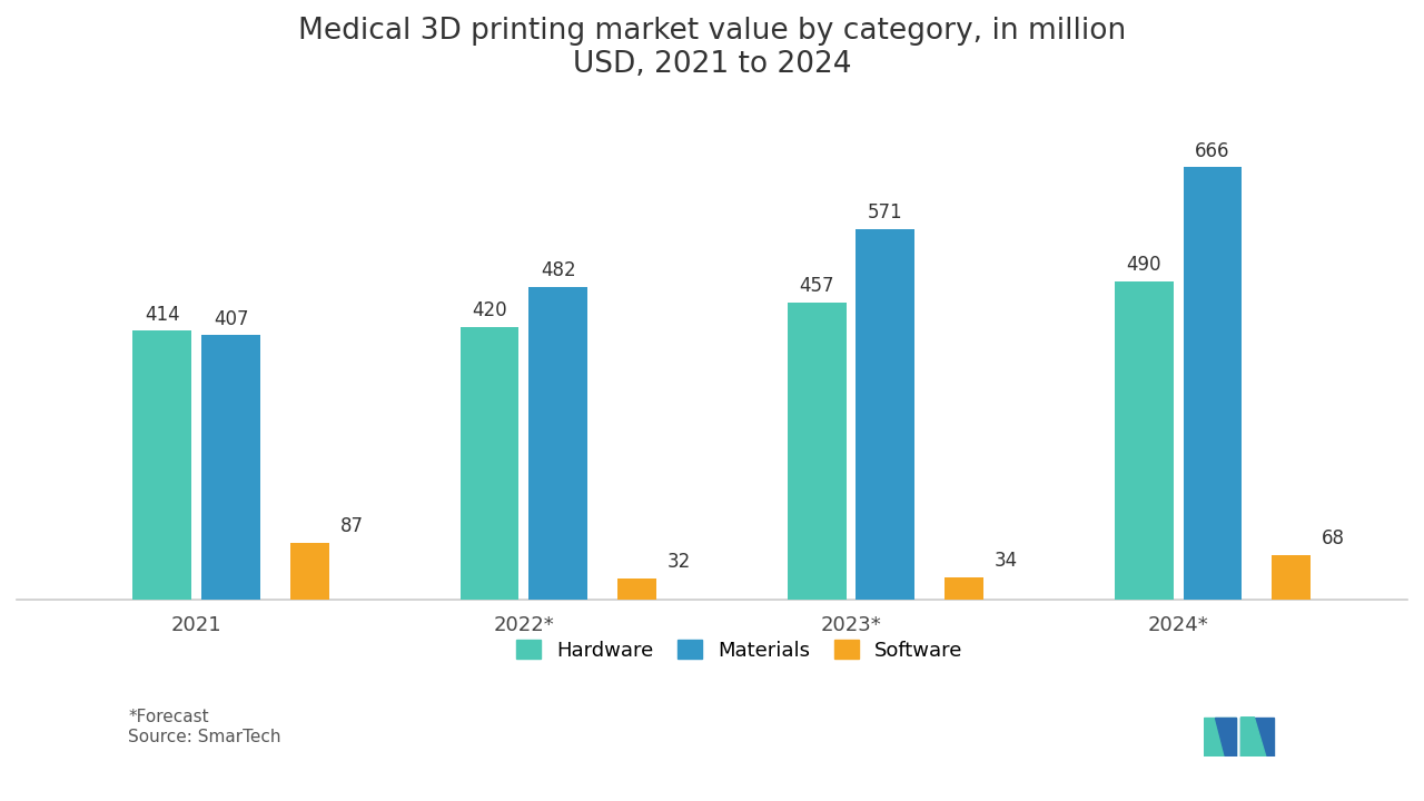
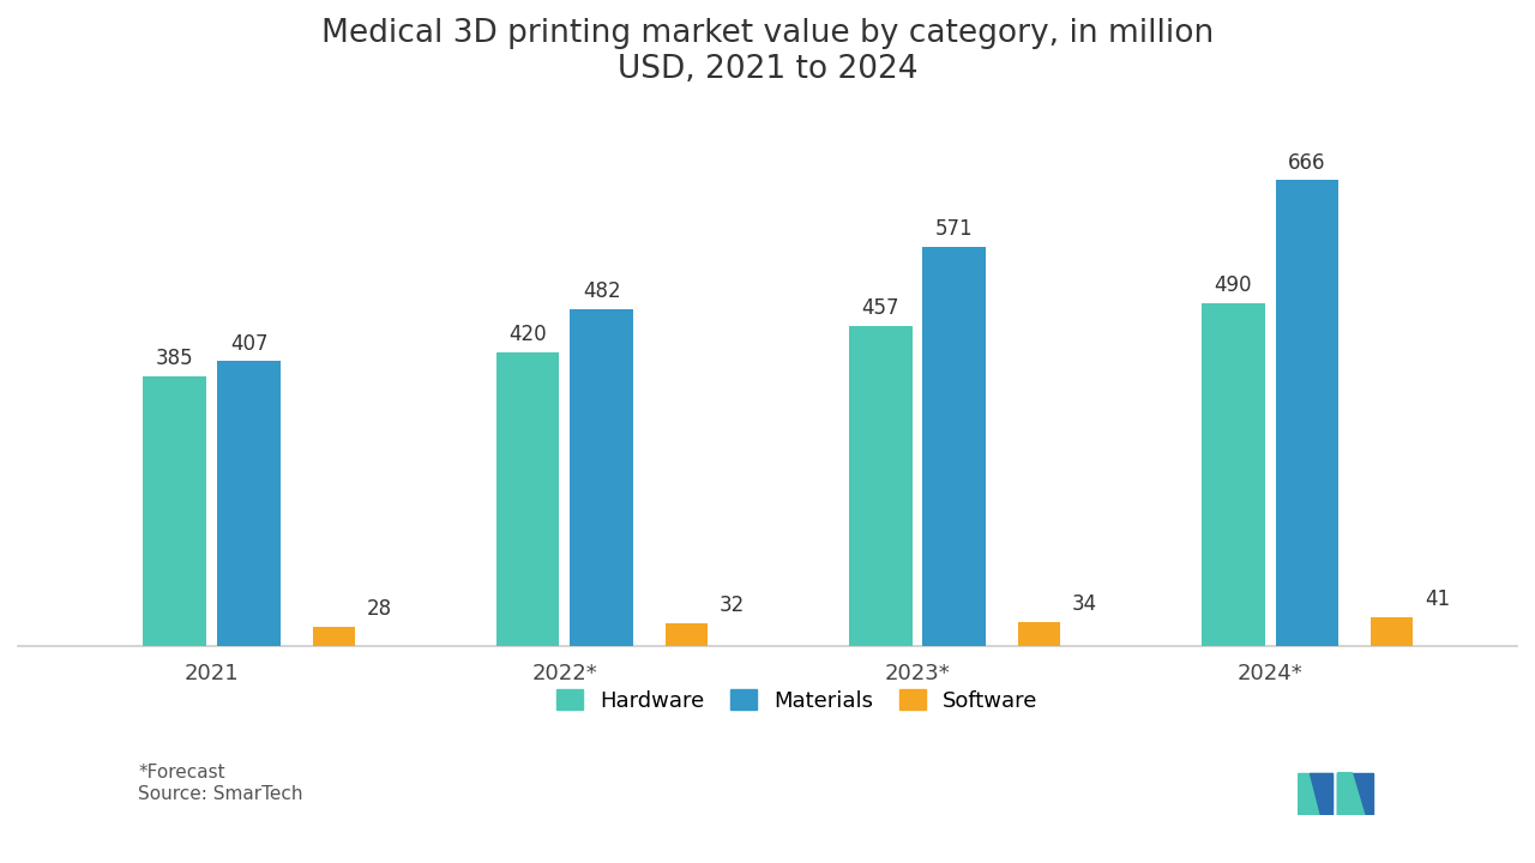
Hardware/2021: 414 -> 385
Software/2021: 87 -> 28
Software/2024*: 68 -> 41
